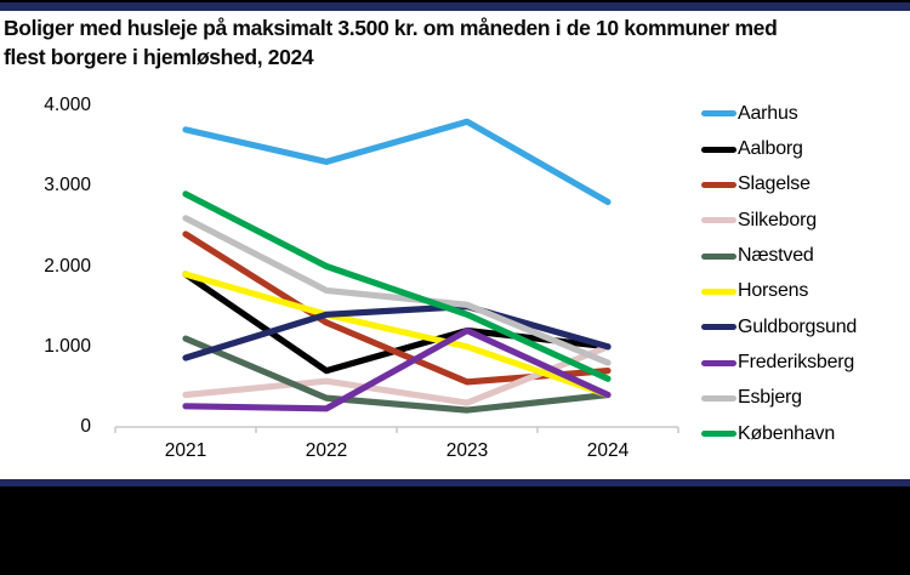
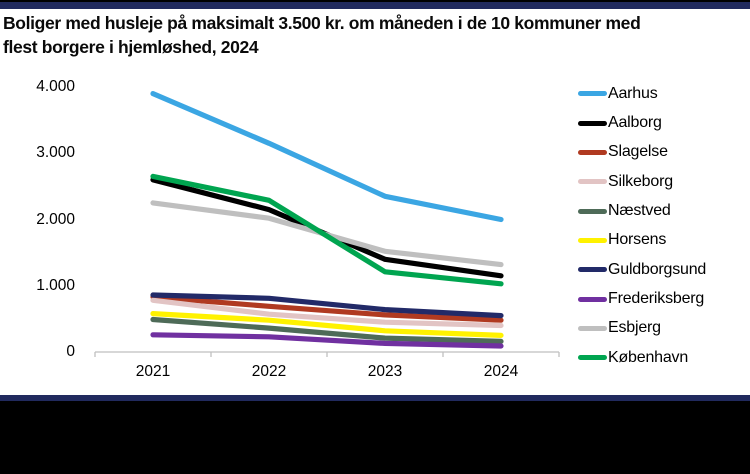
Aarhus/2021: 3700 -> 3900
Aalborg/2021: 1900 -> 2600
Slagelse/2021: 2400 -> 800
Silkeborg/2021: 400 -> 800
Næstved/2021: 1100 -> 500
Horsens/2021: 1900 -> 600
Esbjerg/2021: 2600 -> 2200
København/2021: 2900 -> 2600
Aarhus/2022: 3300 -> 3200
Aalborg/2022: 700 -> 2200
Slagelse/2022: 1300 -> 700
Horsens/2022: 1400 -> 500
Guldborgsund/2022: 1400 -> 800
Esbjerg/2022: 1700 -> 2000
København/2022: 2000 -> 2300
Aarhus/2023: 3800 -> 2400
Aalborg/2023: 1200 -> 1400
Silkeborg/2023: 300 -> 400
Horsens/2023: 1000 -> 300
Guldborgsund/2023: 1500 -> 600
Frederiksberg/2023: 1200 -> 100
København/2023: 1400 -> 1200
Aarhus/2024: 2800 -> 2000
Aalborg/2024: 1000 -> 1200
Slagelse/2024: 700 -> 500
Silkeborg/2024: 1000 -> 400
Næstved/2024: 400 -> 200
Horsens/2024: 400 -> 200
Guldborgsund/2024: 1000 -> 600
Frederiksberg/2024: 400 -> 100
Esbjerg/2024: 800 -> 1300
København/2024: 600 -> 1000
